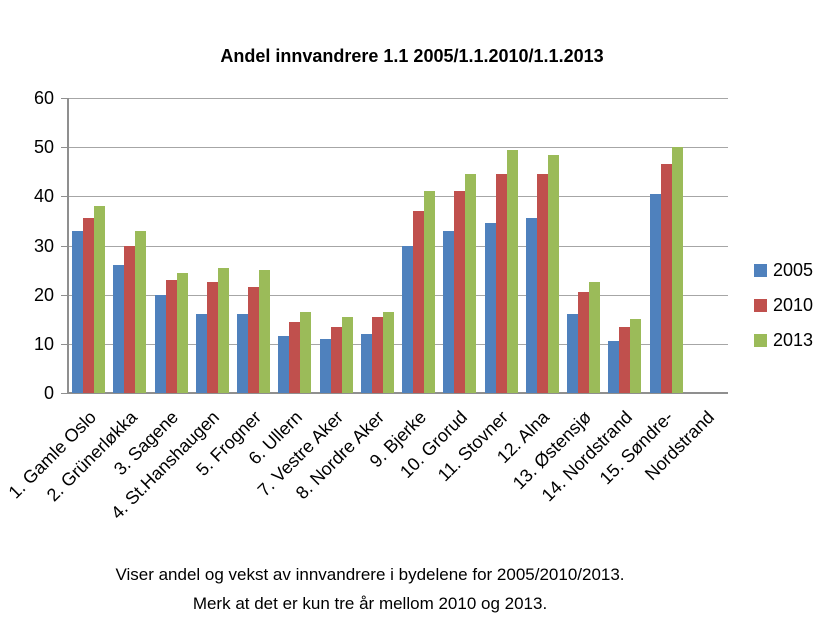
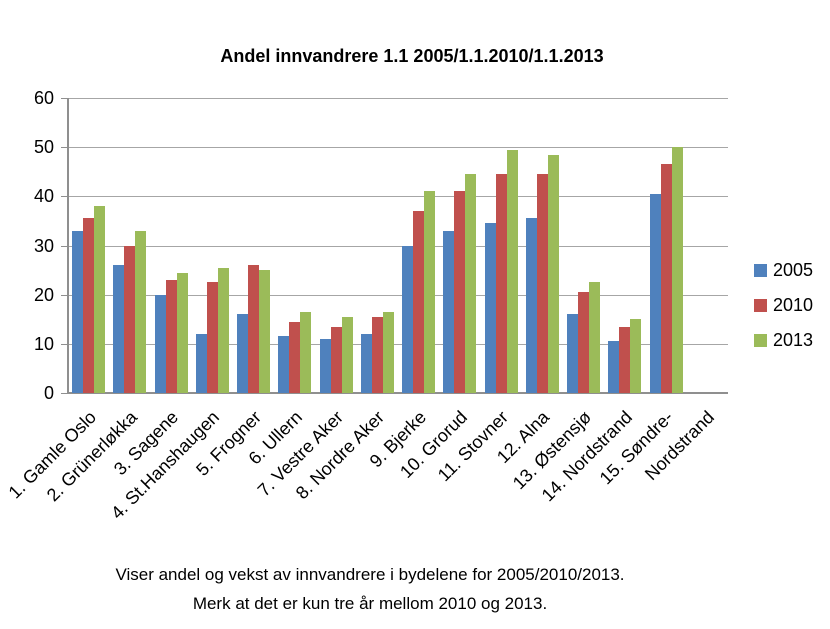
2005/4. St.Hanshaugen: 16 -> 12
2010/5. Frogner: 22 -> 26
